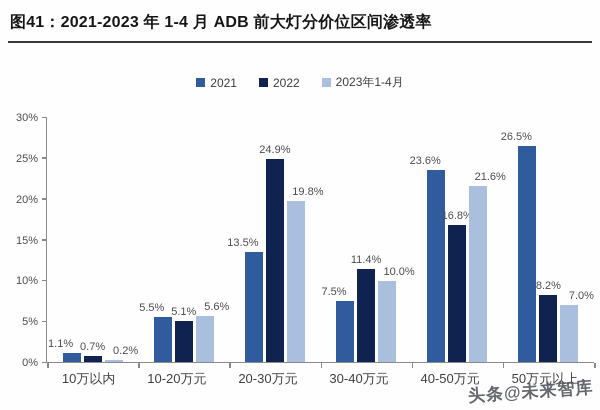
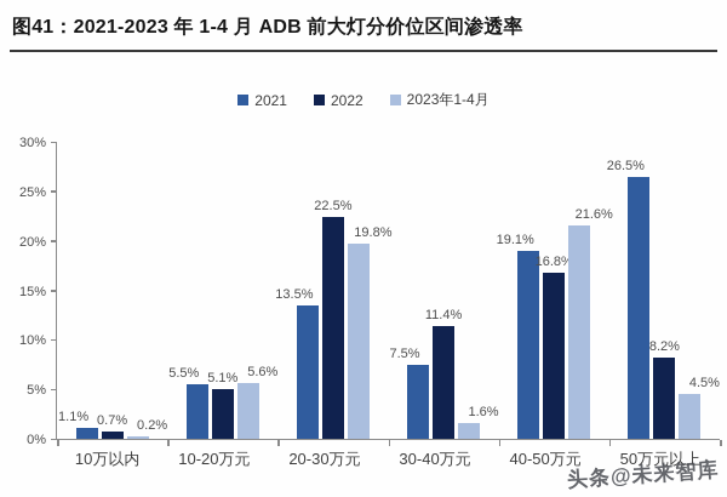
2022/20-30万元: 24.9% -> 22.5%
2023年1-4月/30-40万元: 10.0% -> 1.6%
2021/40-50万元: 23.6% -> 19.1%
2023年1-4月/50万元以上: 7.0% -> 4.5%
